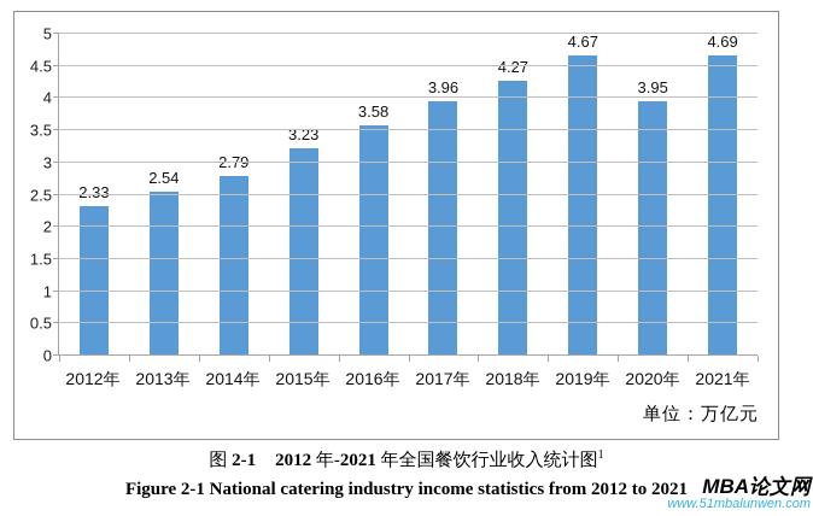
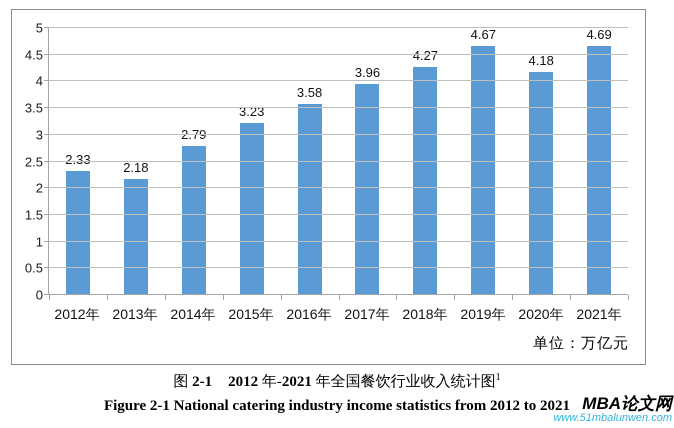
2013年: 2.54 -> 2.18
2020年: 3.95 -> 4.18
